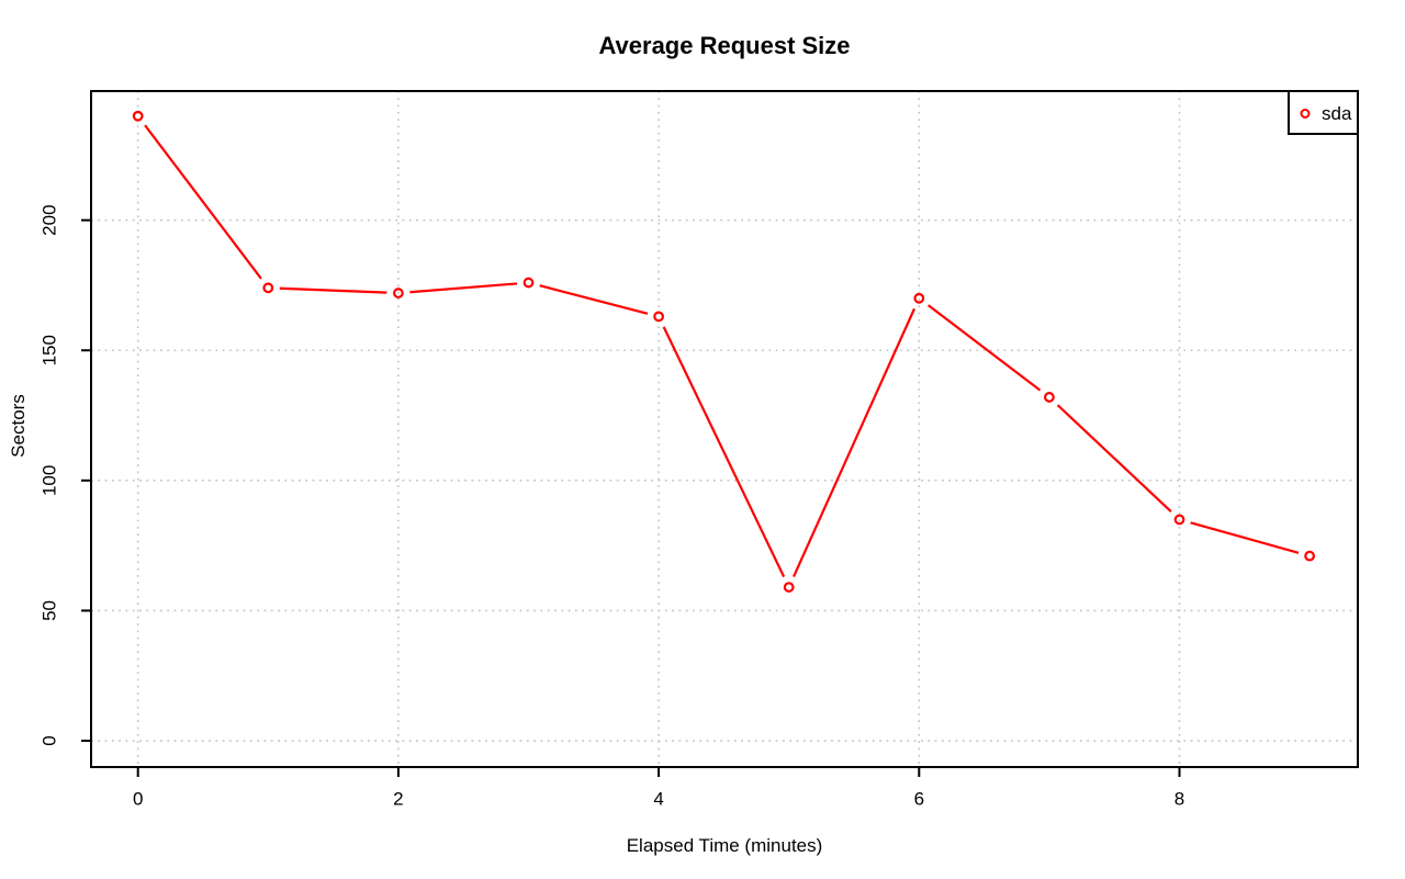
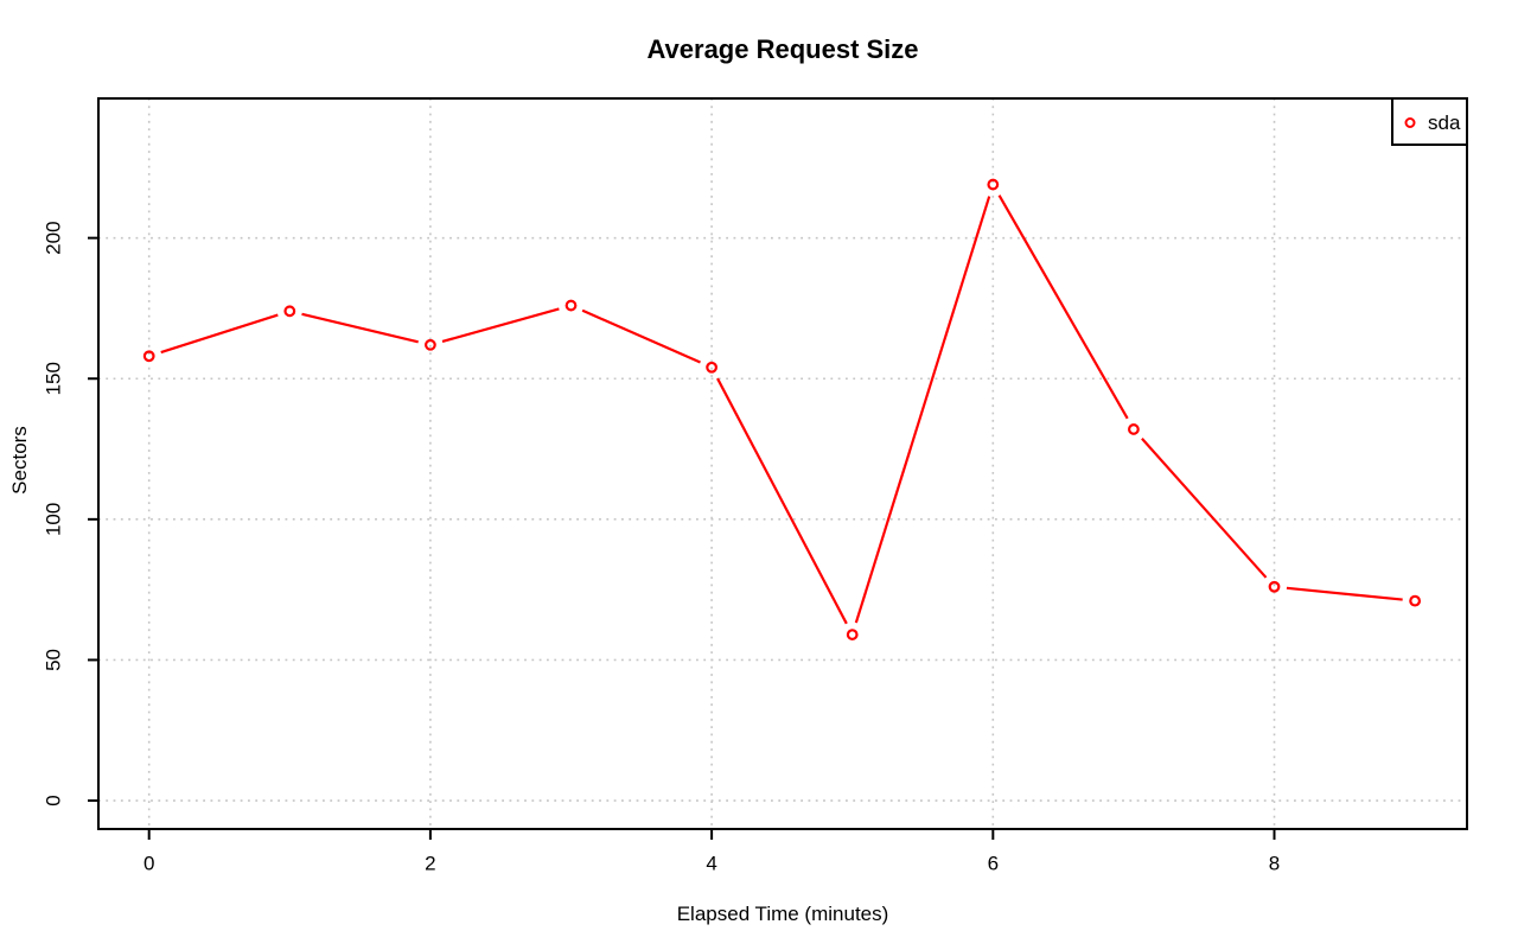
0: 240 -> 158
2: 172 -> 162
4: 163 -> 154
6: 170 -> 219
8: 85 -> 76
